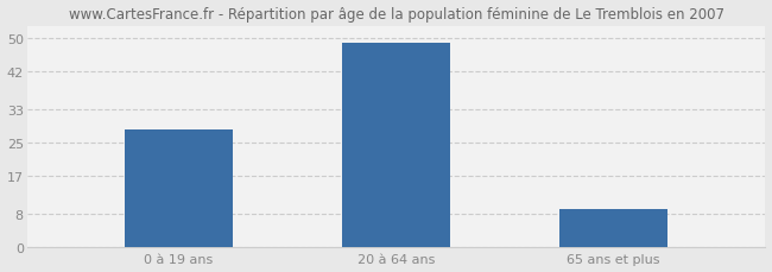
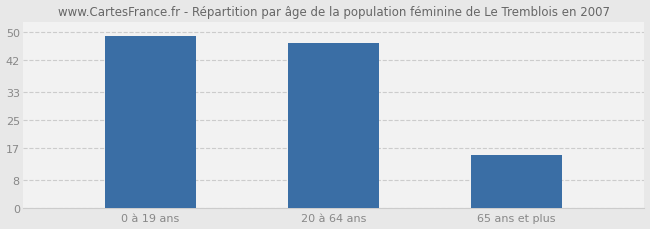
0 à 19 ans: 28 -> 49
20 à 64 ans: 49 -> 47
65 ans et plus: 9 -> 15
